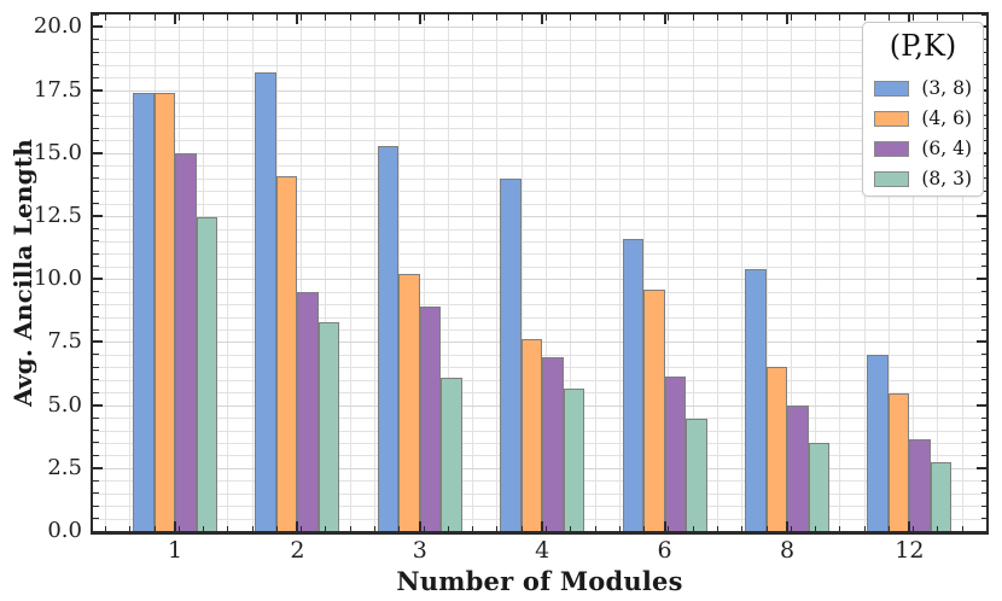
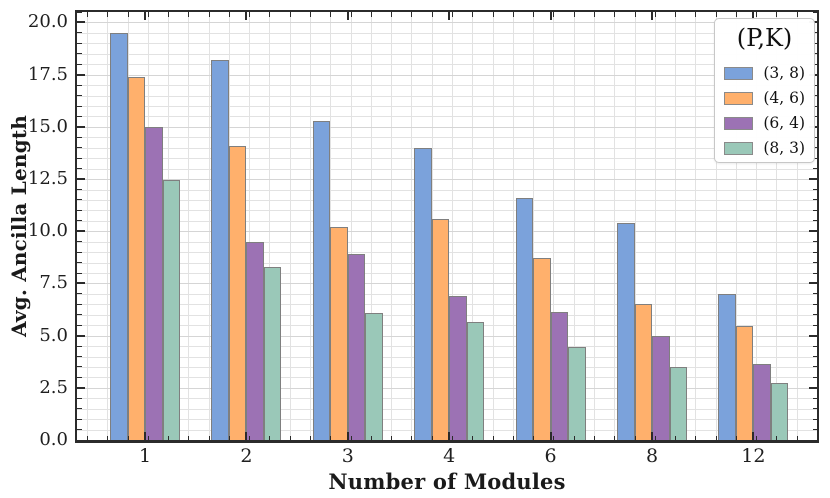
(3, 8)/1: 17.4 -> 19.5
(4, 6)/4: 7.6 -> 10.6
(4, 6)/6: 9.6 -> 8.7
